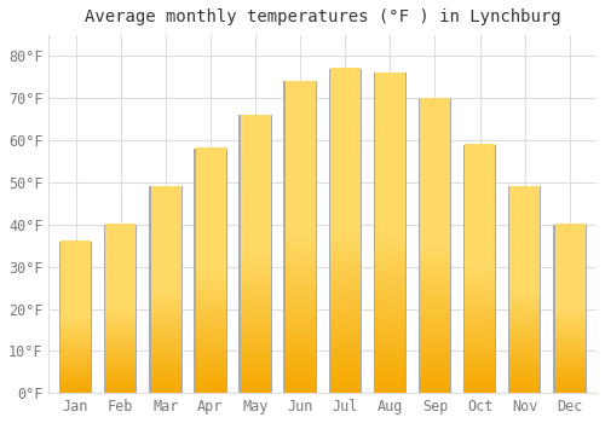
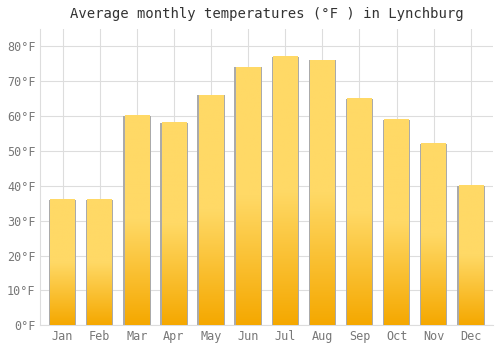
Feb: 40°F -> 36°F
Mar: 49°F -> 60°F
Sep: 70°F -> 65°F
Nov: 49°F -> 52°F
